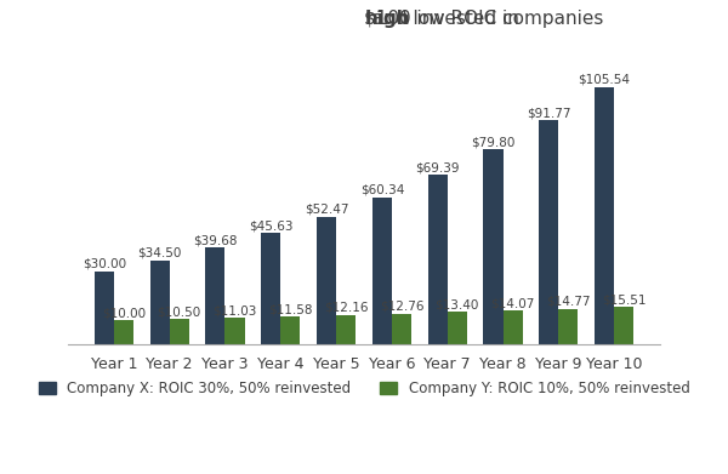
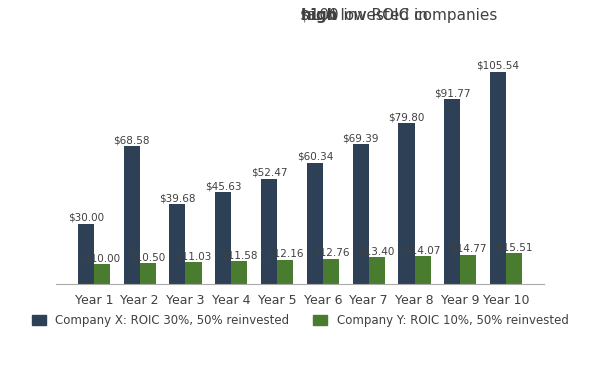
Company X: ROIC 30%, 50% reinvested/Year 2: $34.50 -> $68.58
